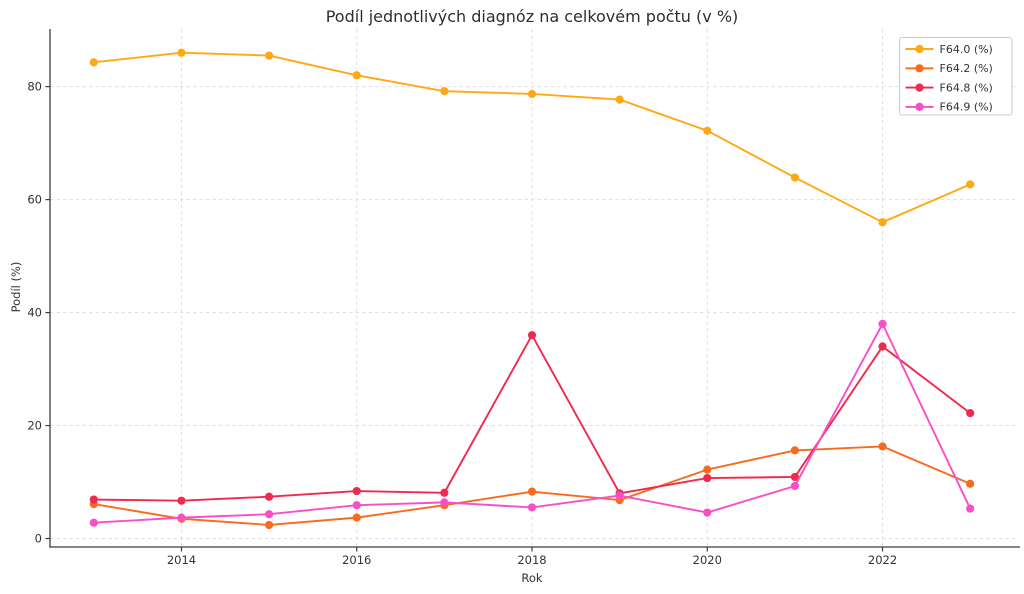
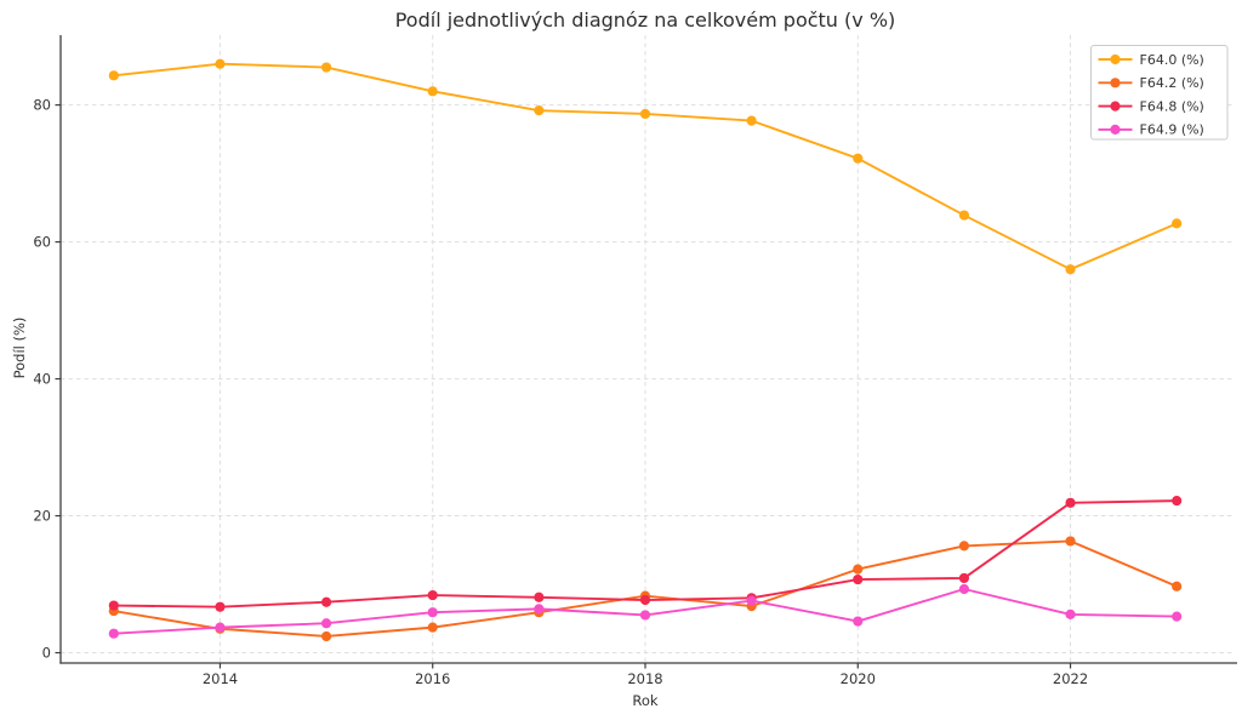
F64.8 (%)/2018: 36 -> 8
F64.8 (%)/2022: 34 -> 22
F64.9 (%)/2022: 38 -> 6
